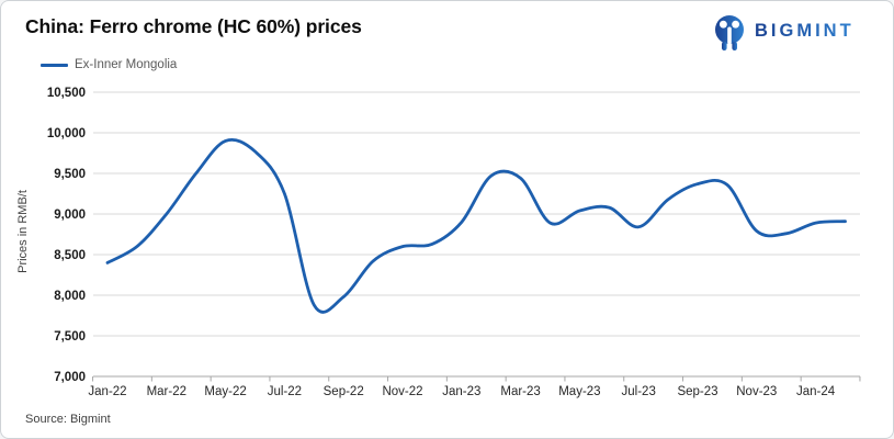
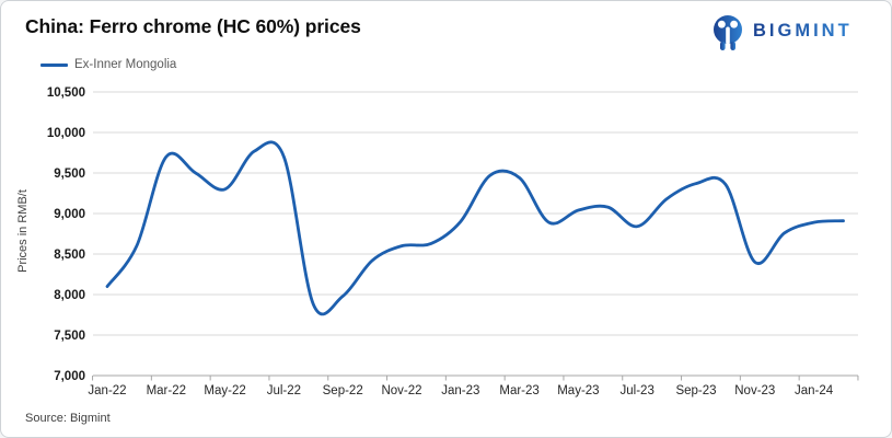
Jan-22: 8400 -> 8100
Mar-22: 9000 -> 9700
May-22: 9900 -> 9300
Jul-22: 9200 -> 9700
Nov-23: 8800 -> 8400
